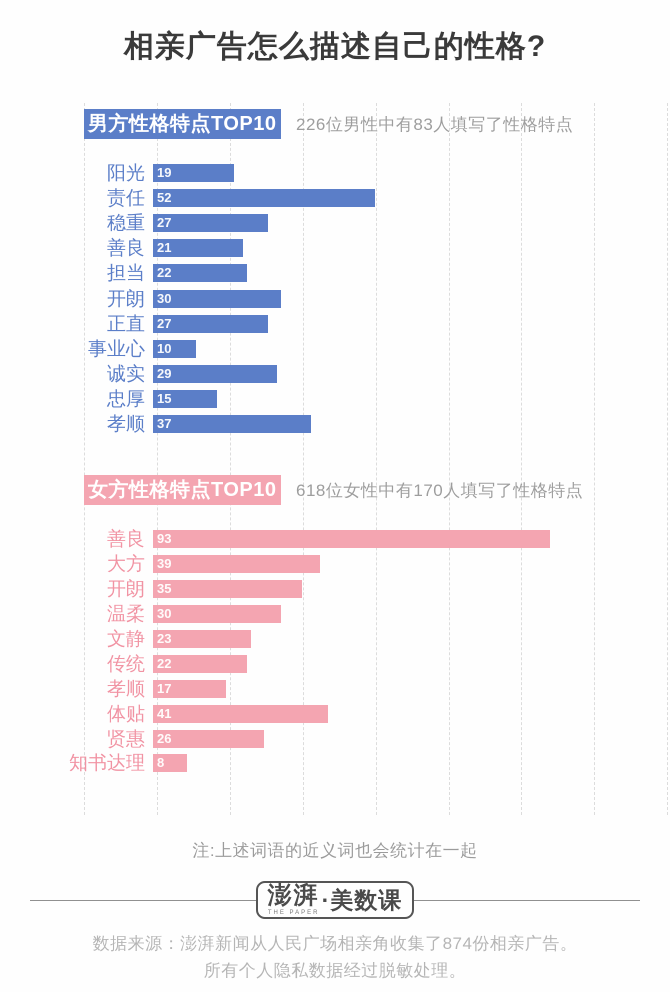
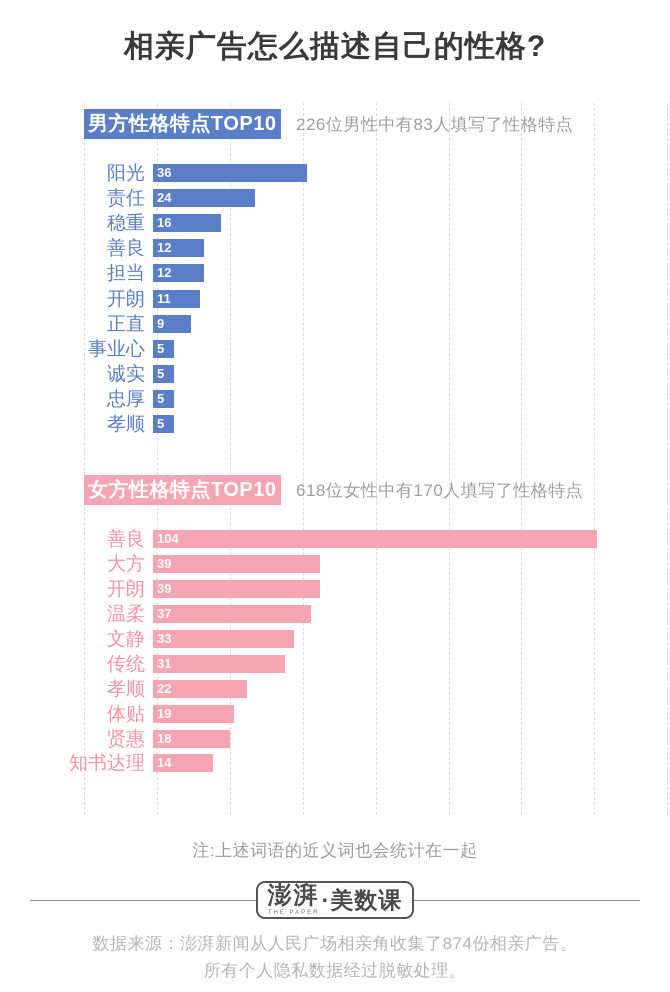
男方性格特点TOP10/阳光: 19 -> 36
男方性格特点TOP10/责任: 52 -> 24
男方性格特点TOP10/稳重: 27 -> 16
男方性格特点TOP10/善良: 21 -> 12
男方性格特点TOP10/担当: 22 -> 12
男方性格特点TOP10/开朗: 30 -> 11
男方性格特点TOP10/正直: 27 -> 9
男方性格特点TOP10/事业心: 10 -> 5
男方性格特点TOP10/诚实: 29 -> 5
男方性格特点TOP10/忠厚: 15 -> 5
男方性格特点TOP10/孝顺: 37 -> 5
女方性格特点TOP10/善良: 93 -> 104
女方性格特点TOP10/开朗: 35 -> 39
女方性格特点TOP10/温柔: 30 -> 37
女方性格特点TOP10/文静: 23 -> 33
女方性格特点TOP10/传统: 22 -> 31
女方性格特点TOP10/孝顺: 17 -> 22
女方性格特点TOP10/体贴: 41 -> 19
女方性格特点TOP10/贤惠: 26 -> 18
女方性格特点TOP10/知书达理: 8 -> 14
